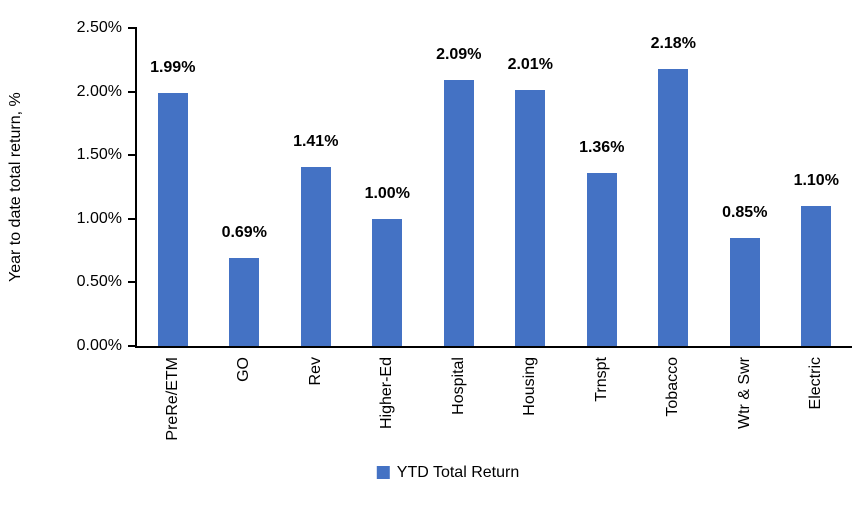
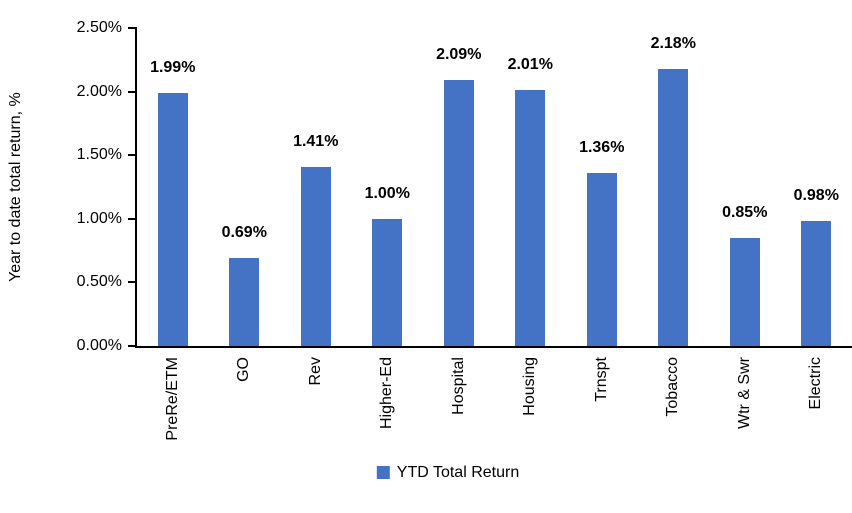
Electric: 1.10% -> 0.98%
